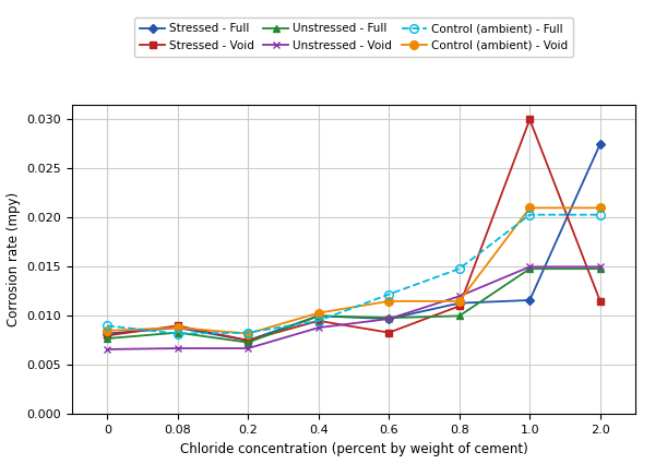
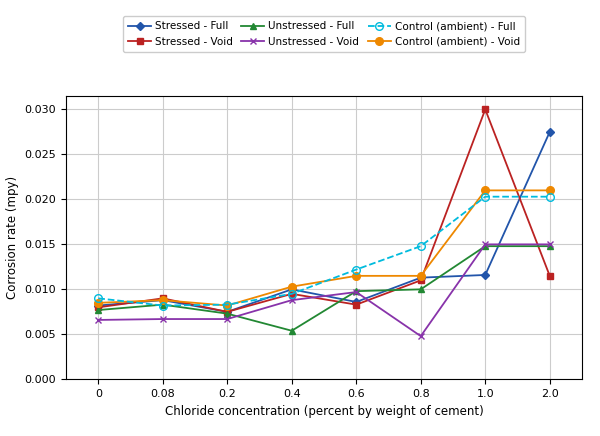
Unstressed - Full/0.4: 0.0100 -> 0.0054
Stressed - Full/0.6: 0.0097 -> 0.0086
Unstressed - Void/0.8: 0.0120 -> 0.0048
